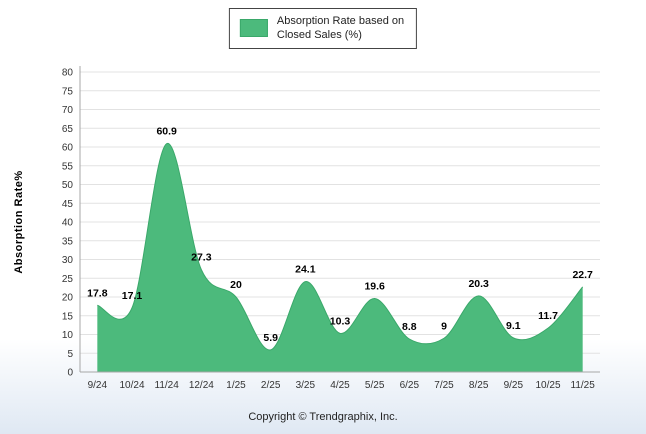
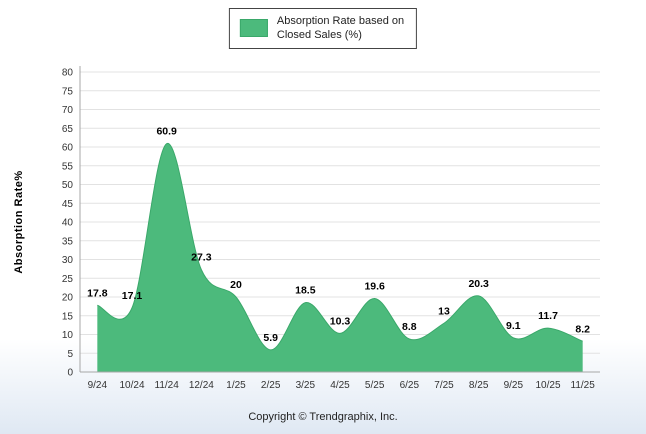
3/25: 24.1 -> 18.5
7/25: 9 -> 13
11/25: 22.7 -> 8.2
